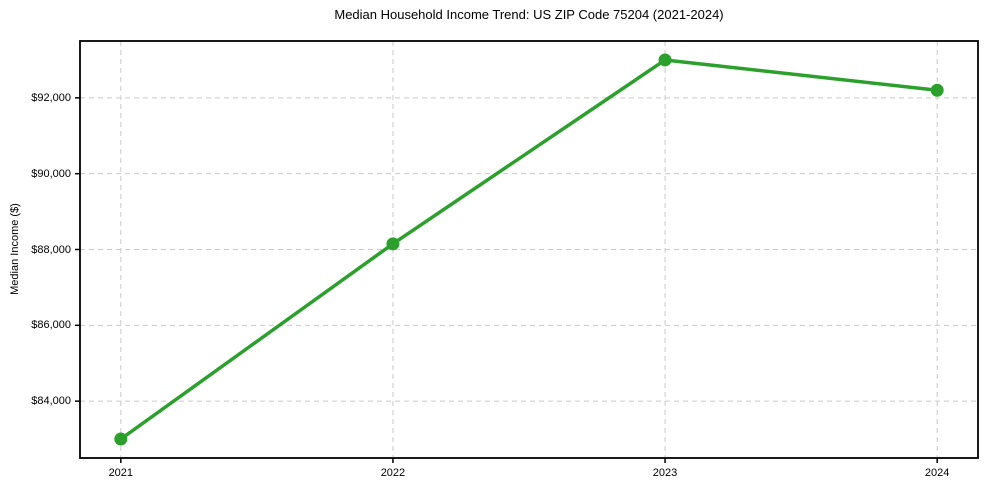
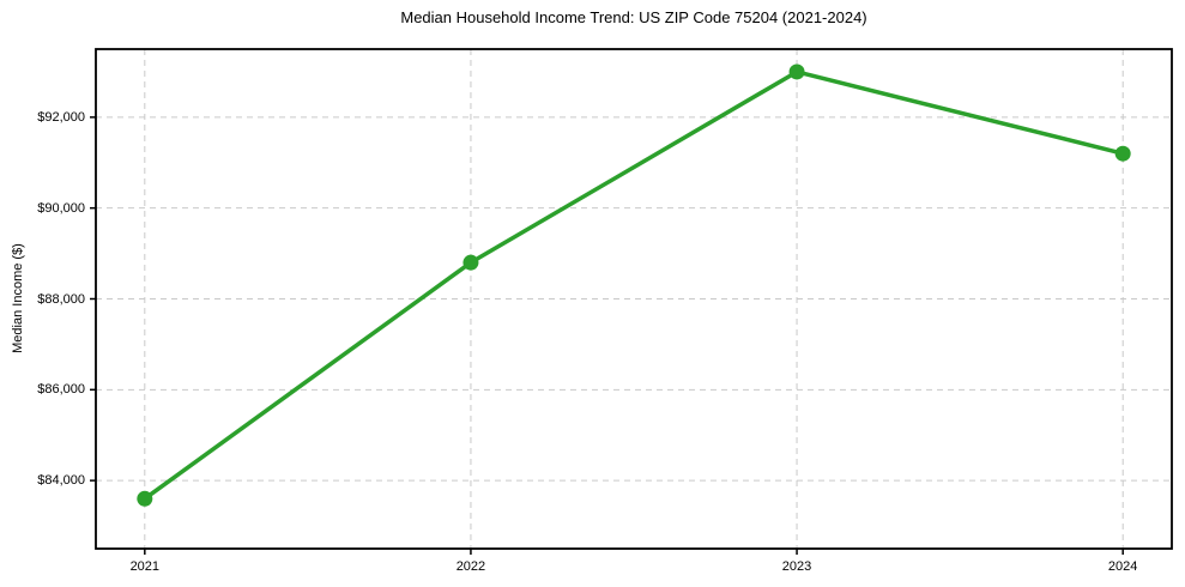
2021: $83000 -> $83600
2022: $88200 -> $88800
2024: $92200 -> $91200
